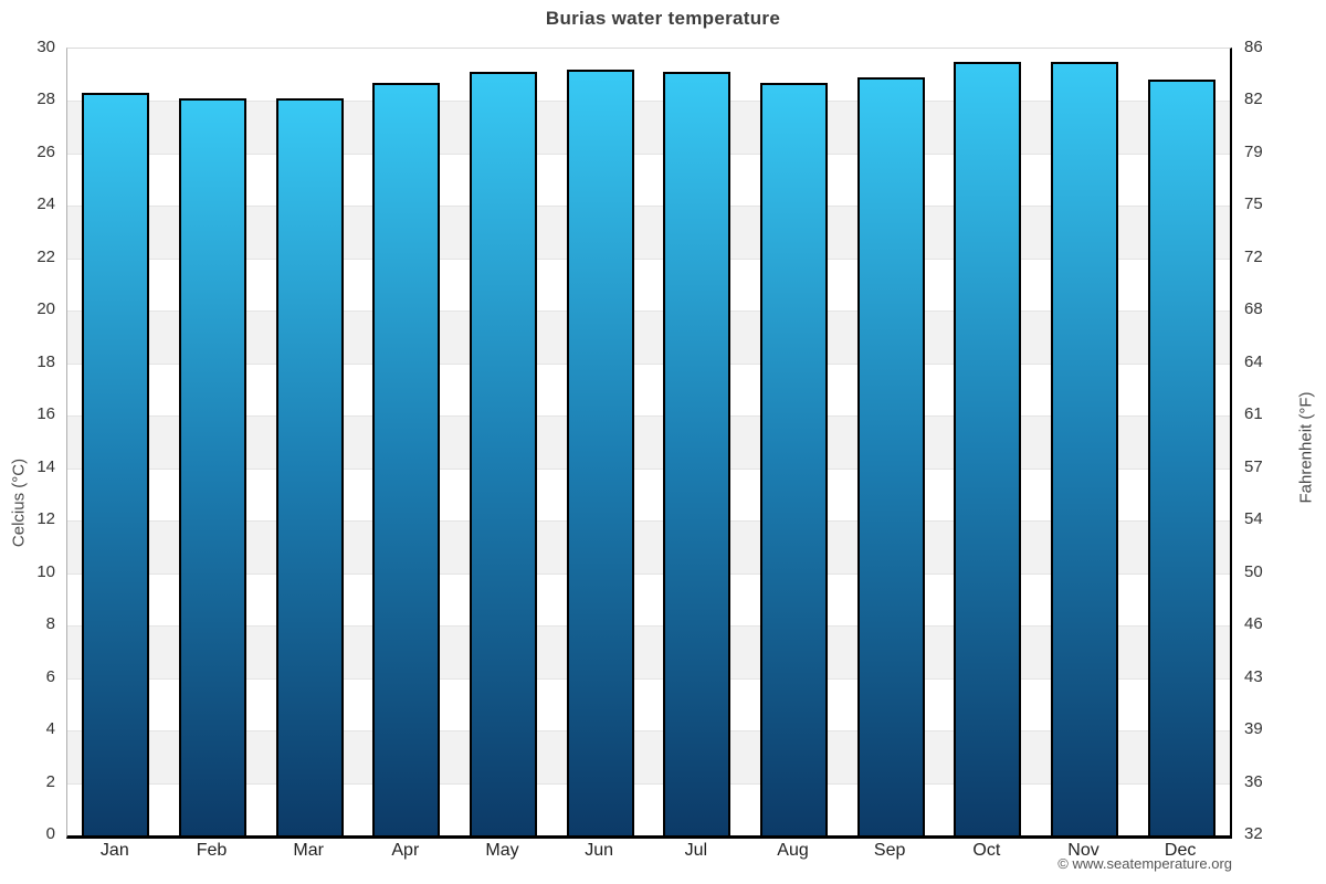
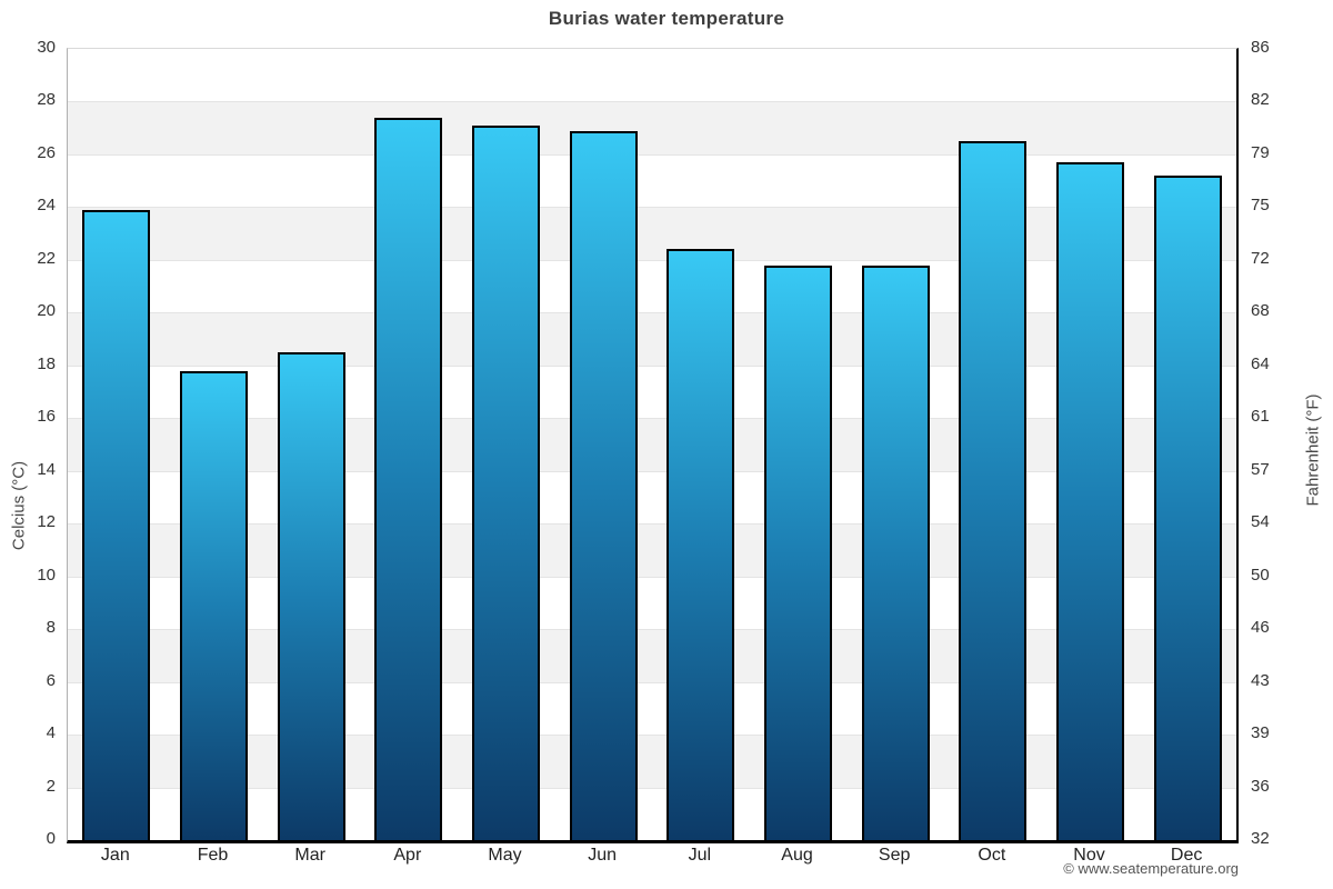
Jan: 28.3 -> 23.9
Feb: 28.1 -> 17.8
Mar: 28.1 -> 18.5
Apr: 28.7 -> 27.4
May: 29.1 -> 27.1
Jun: 29.2 -> 26.9
Jul: 29.1 -> 22.4
Aug: 28.7 -> 21.8
Sep: 28.9 -> 21.8
Oct: 29.5 -> 26.5
Nov: 29.5 -> 25.7
Dec: 28.8 -> 25.2
